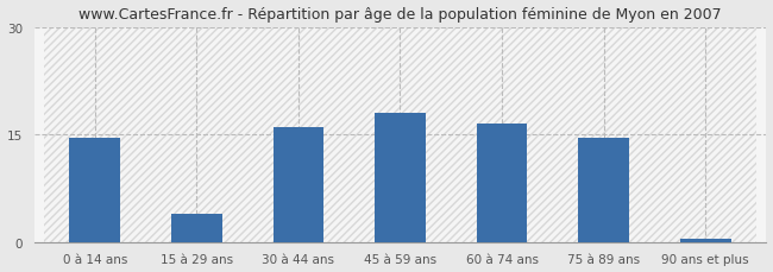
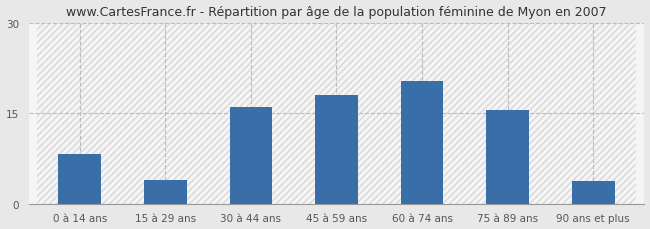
0 à 14 ans: 14.5 -> 8.2
60 à 74 ans: 16.5 -> 20.4
75 à 89 ans: 14.5 -> 15.6
90 ans et plus: 0.5 -> 3.8
